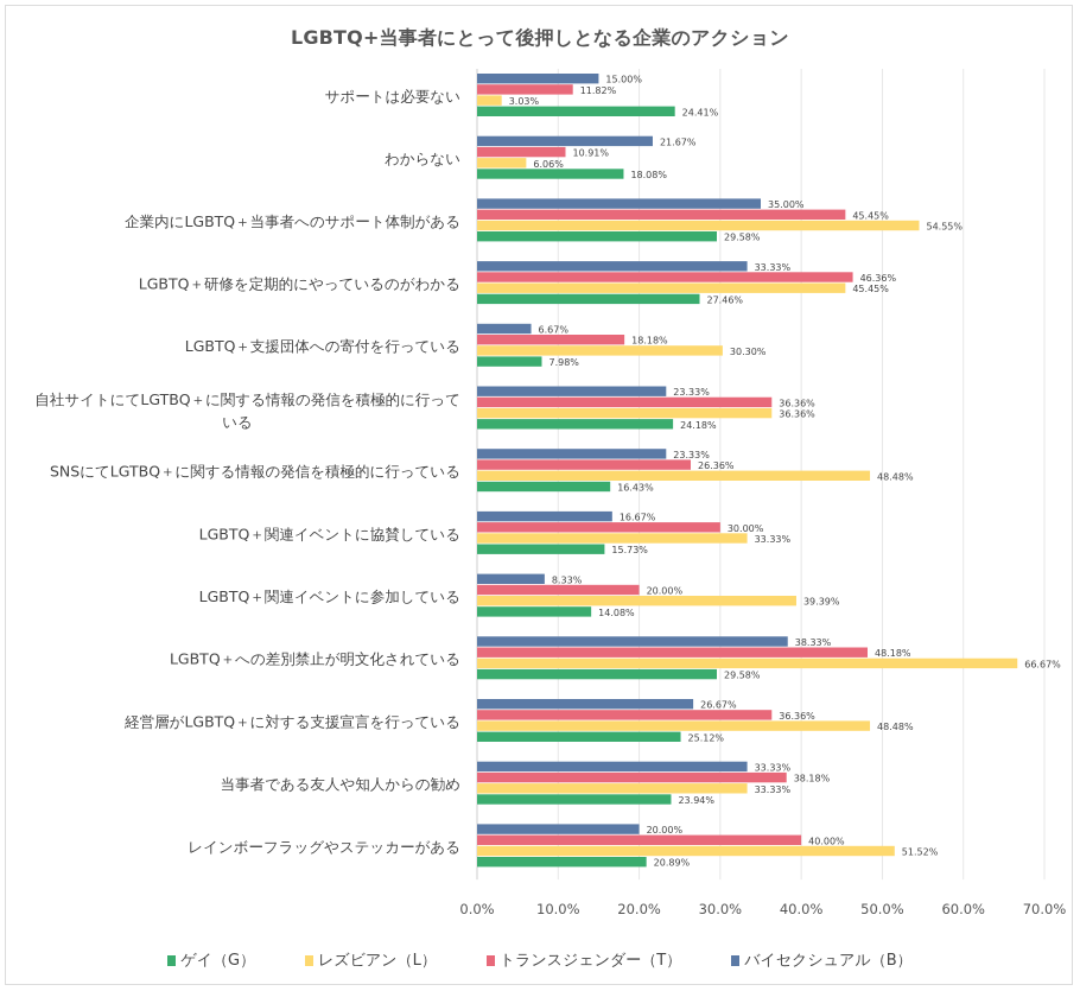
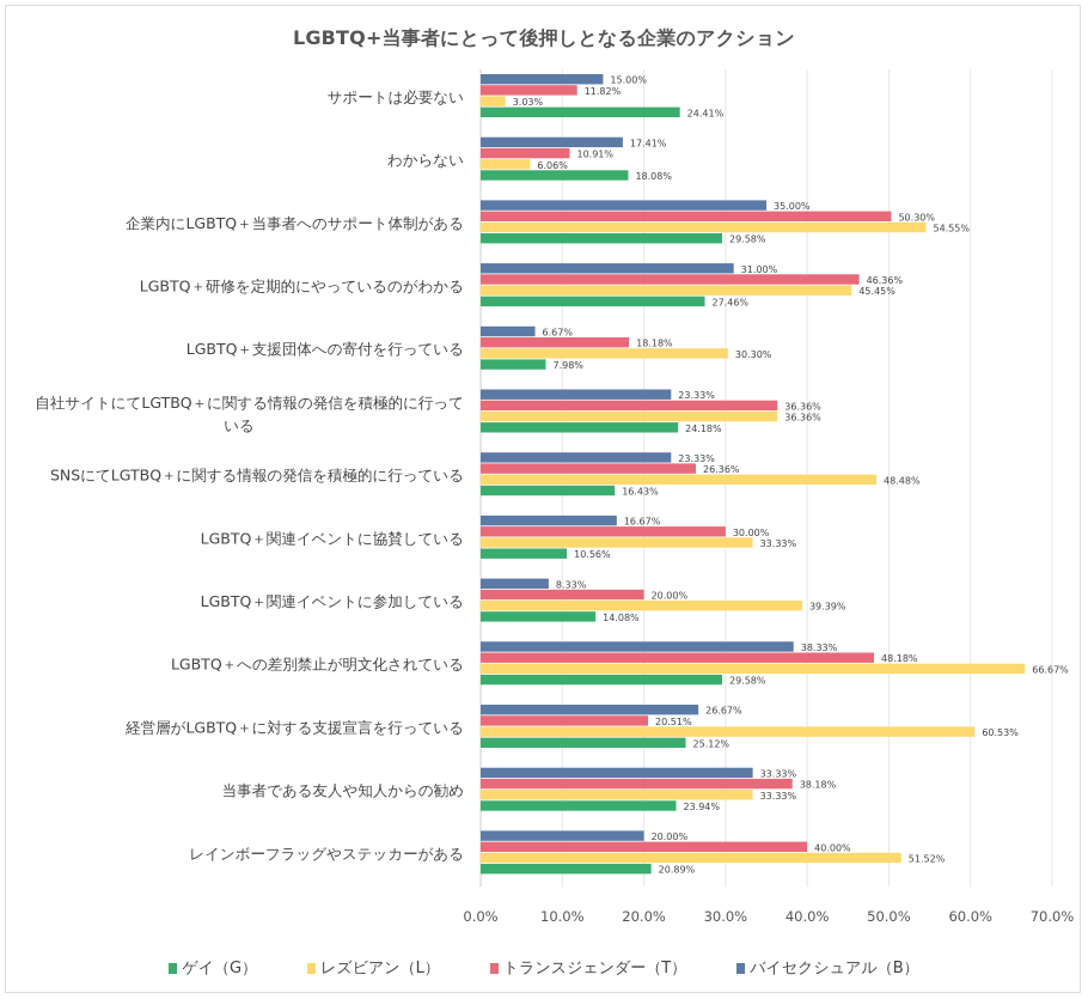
バイセクシュアル（B）/わからない: 21.67% -> 17.41%
トランスジェンダー（T）/企業内にLGBTQ＋当事者へのサポート体制がある: 45.45% -> 50.30%
バイセクシュアル（B）/LGBTQ＋研修を定期的にやっているのがわかる: 33.33% -> 31.00%
ゲイ（G）/LGBTQ＋関連イベントに協賛している: 15.73% -> 10.56%
トランスジェンダー（T）/経営層がLGBTQ＋に対する支援宣言を行っている: 36.36% -> 20.51%
レズビアン（L）/経営層がLGBTQ＋に対する支援宣言を行っている: 48.48% -> 60.53%
